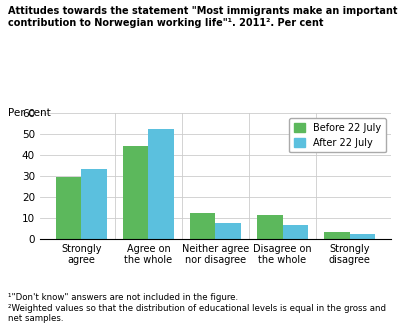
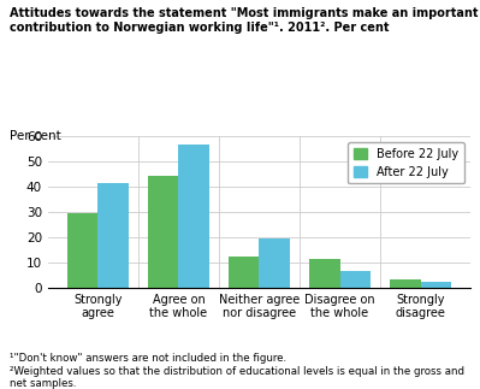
After 22 July/Strongly agree: 33.5 -> 41.5
After 22 July/Agree on the whole: 52.5 -> 56.5
After 22 July/Neither agree nor disagree: 7.5 -> 19.5
